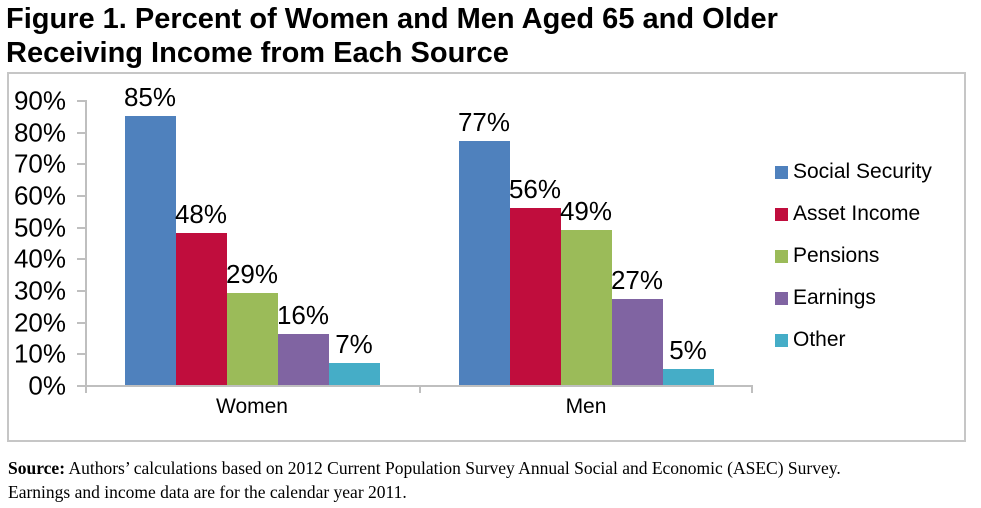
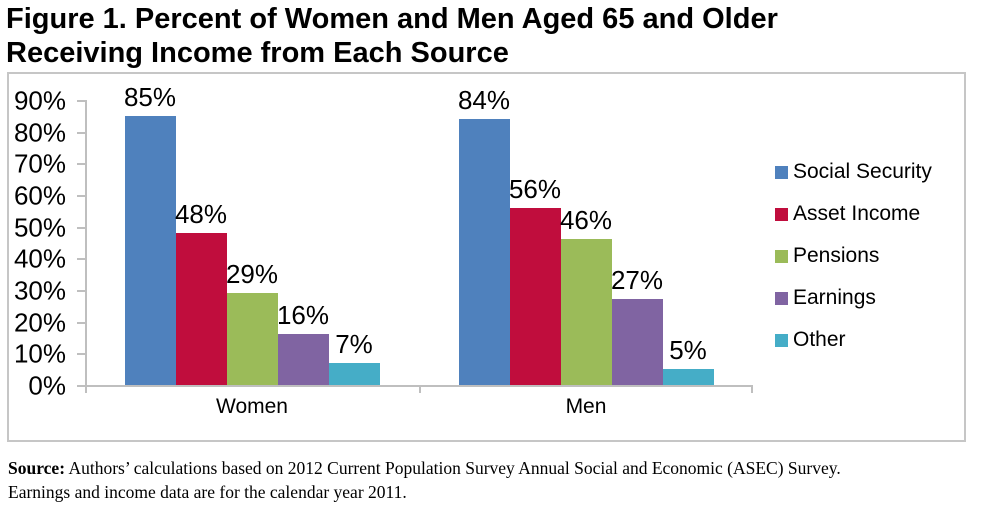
Social Security/Men: 77% -> 84%
Pensions/Men: 49% -> 46%
